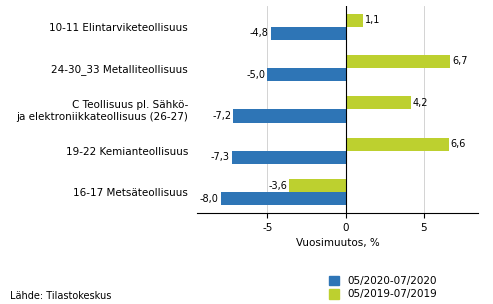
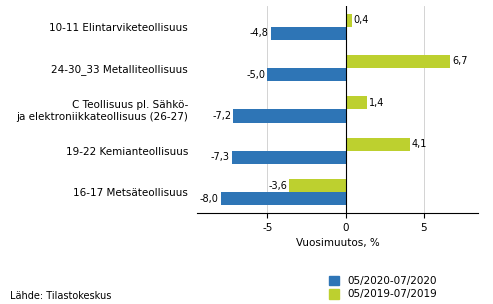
05/2019-07/2019/10-11 Elintarviketeollisuus: 1,1 -> 0,4
05/2019-07/2019/C Teollisuus pl. Sähkö- ja elektroniikkateollisuus (26-27): 4,2 -> 1,4
05/2019-07/2019/19-22 Kemianteollisuus: 6,6 -> 4,1
